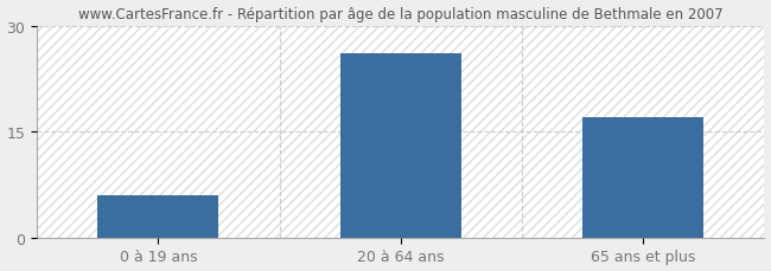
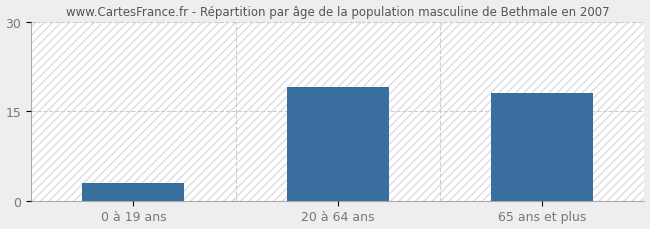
0 à 19 ans: 6 -> 3
20 à 64 ans: 26 -> 19
65 ans et plus: 17 -> 18
